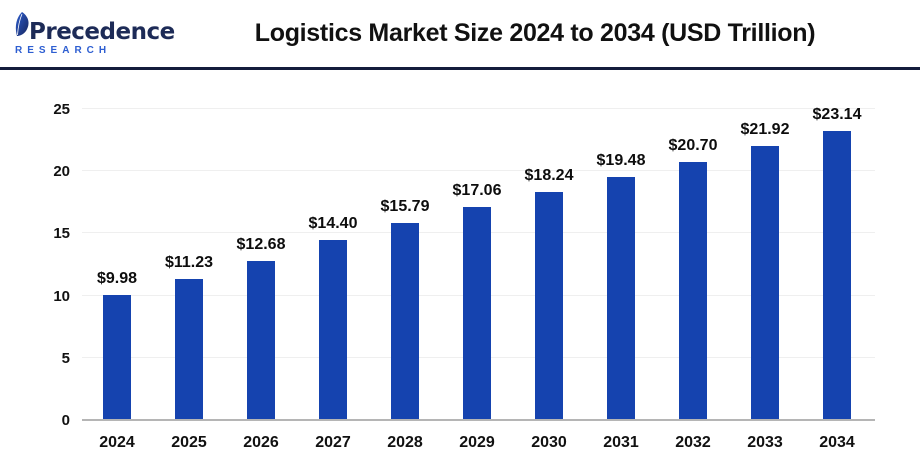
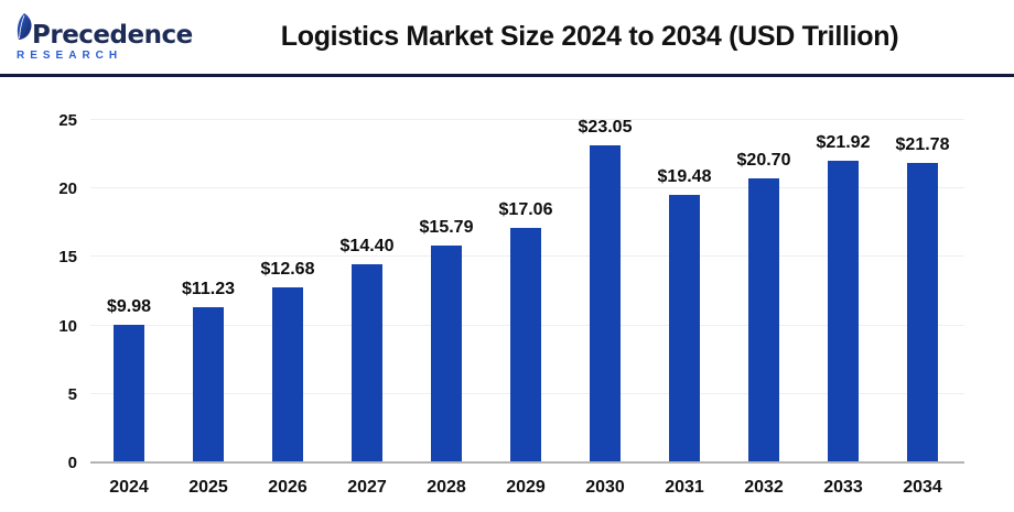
2030: $18.24 -> $23.05
2034: $23.14 -> $21.78
